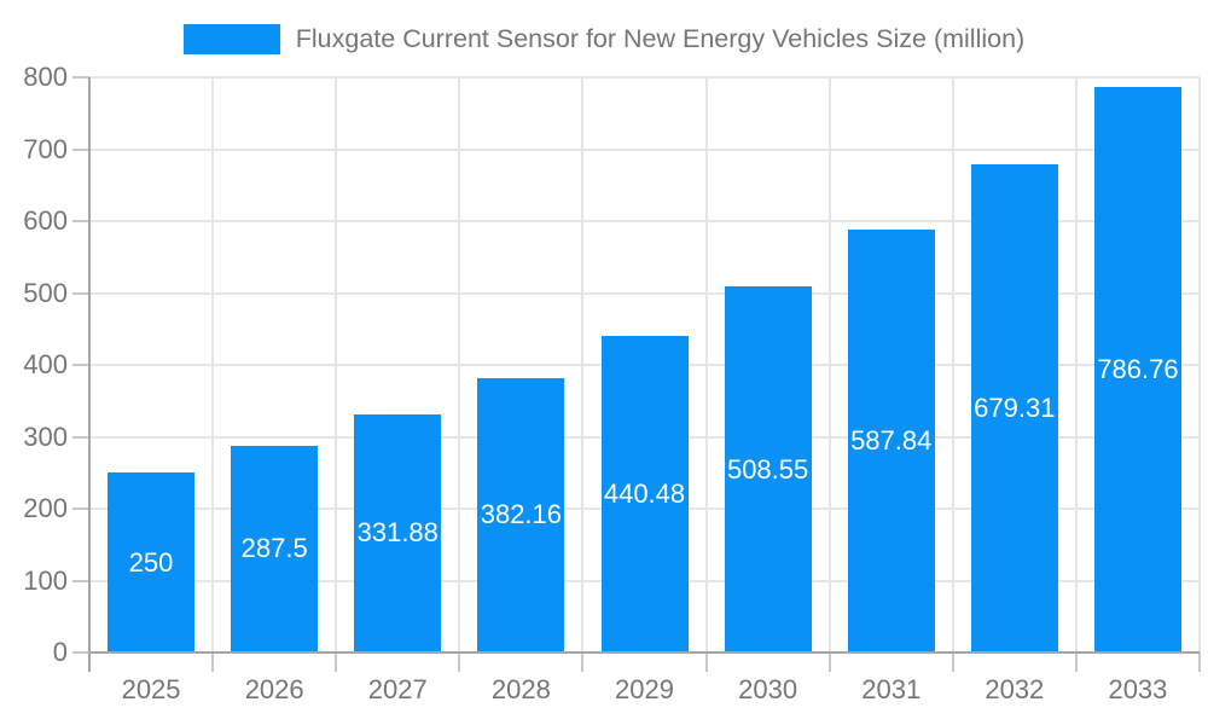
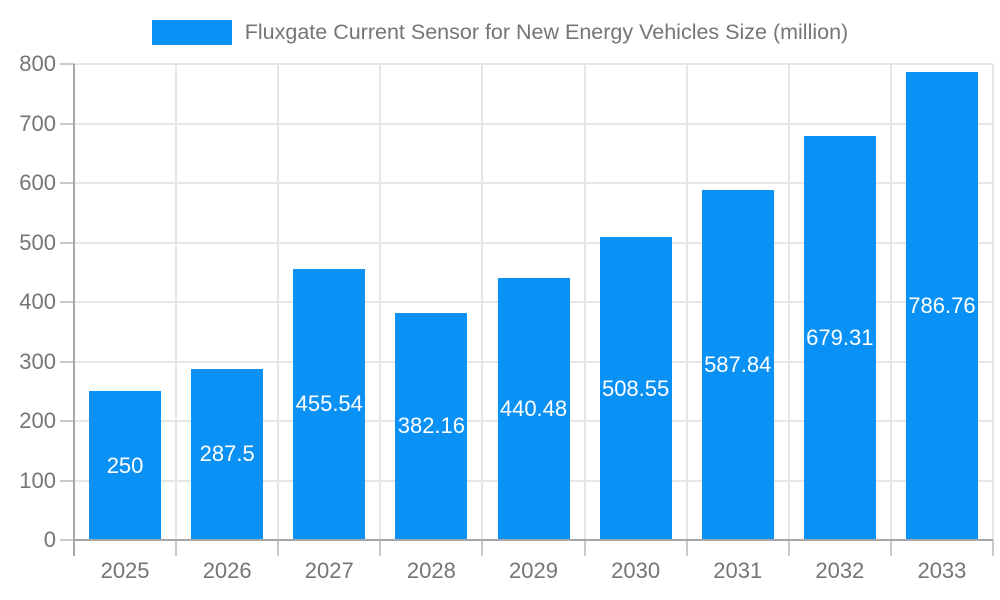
2027: 331.88 -> 455.54
